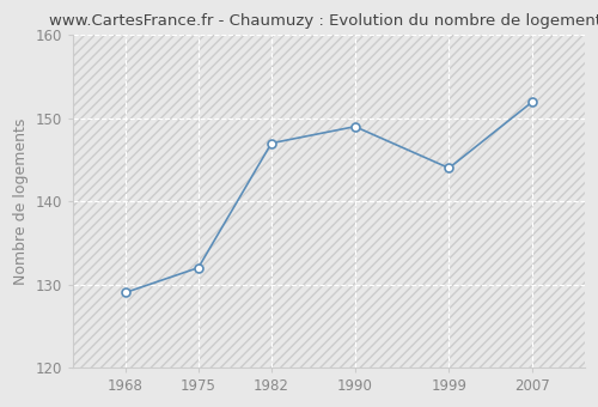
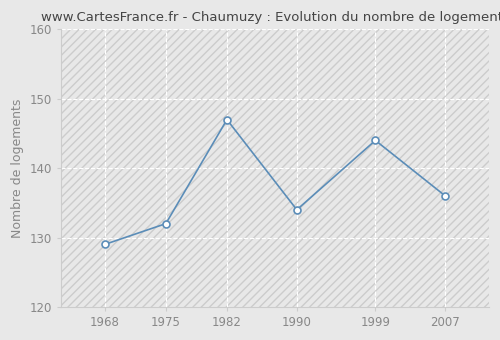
1990: 149 -> 134
2007: 152 -> 136
